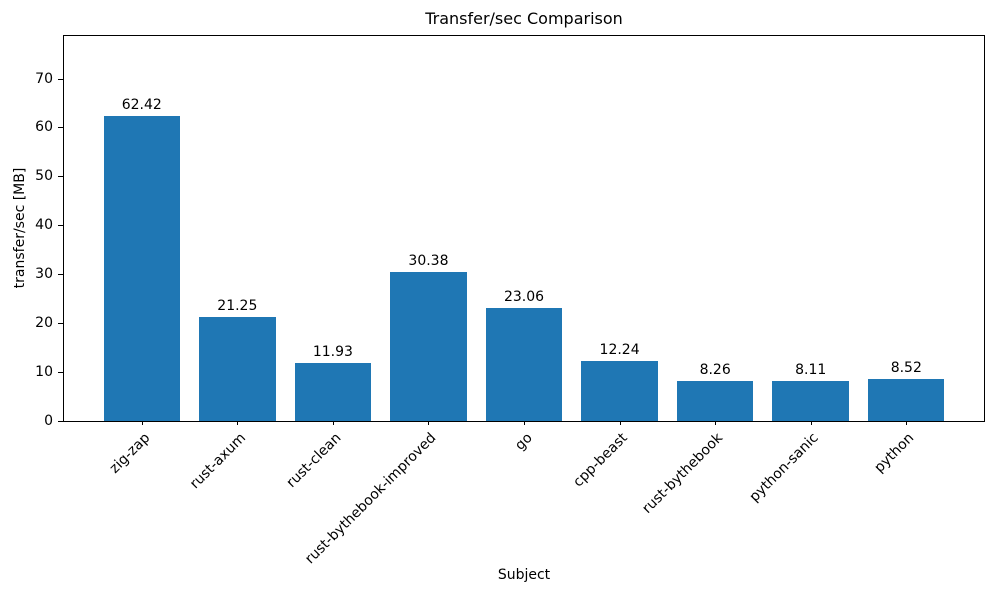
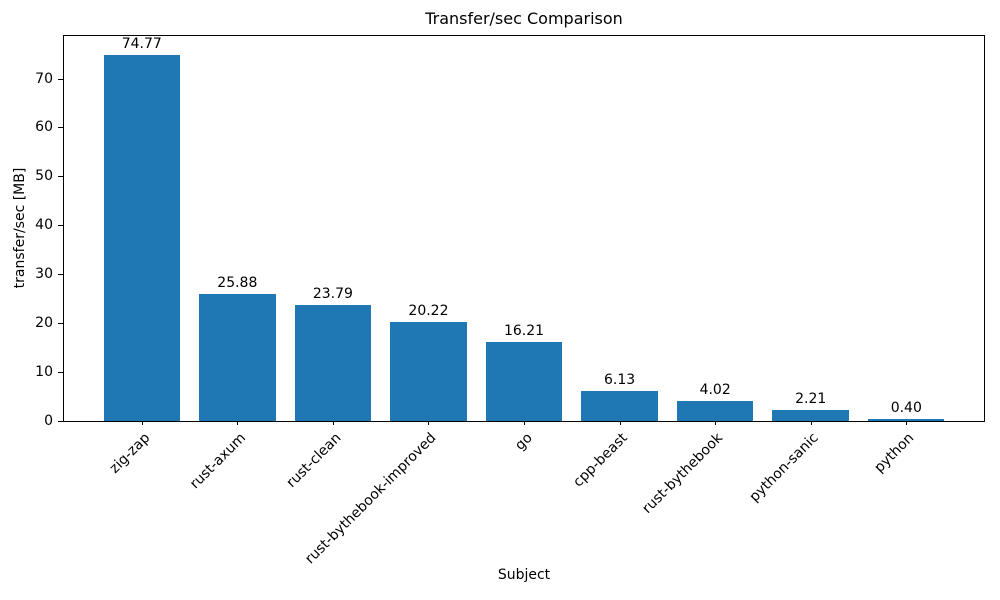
zig-zap: 62.42 -> 74.77
rust-axum: 21.25 -> 25.88
rust-clean: 11.93 -> 23.79
rust-bythebook-improved: 30.38 -> 20.22
go: 23.06 -> 16.21
cpp-beast: 12.24 -> 6.13
rust-bythebook: 8.26 -> 4.02
python-sanic: 8.11 -> 2.21
python: 8.52 -> 0.40
